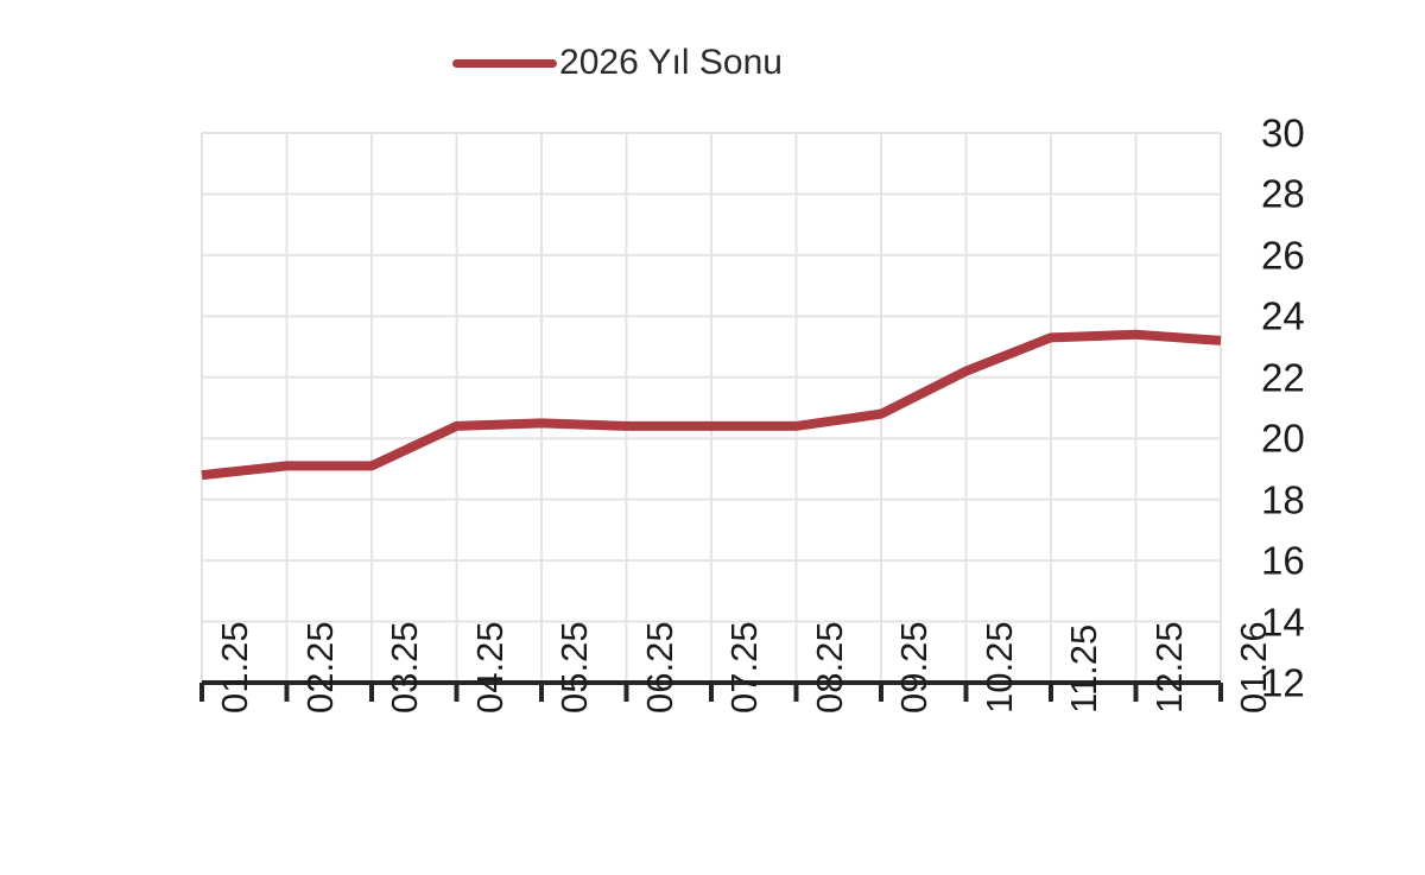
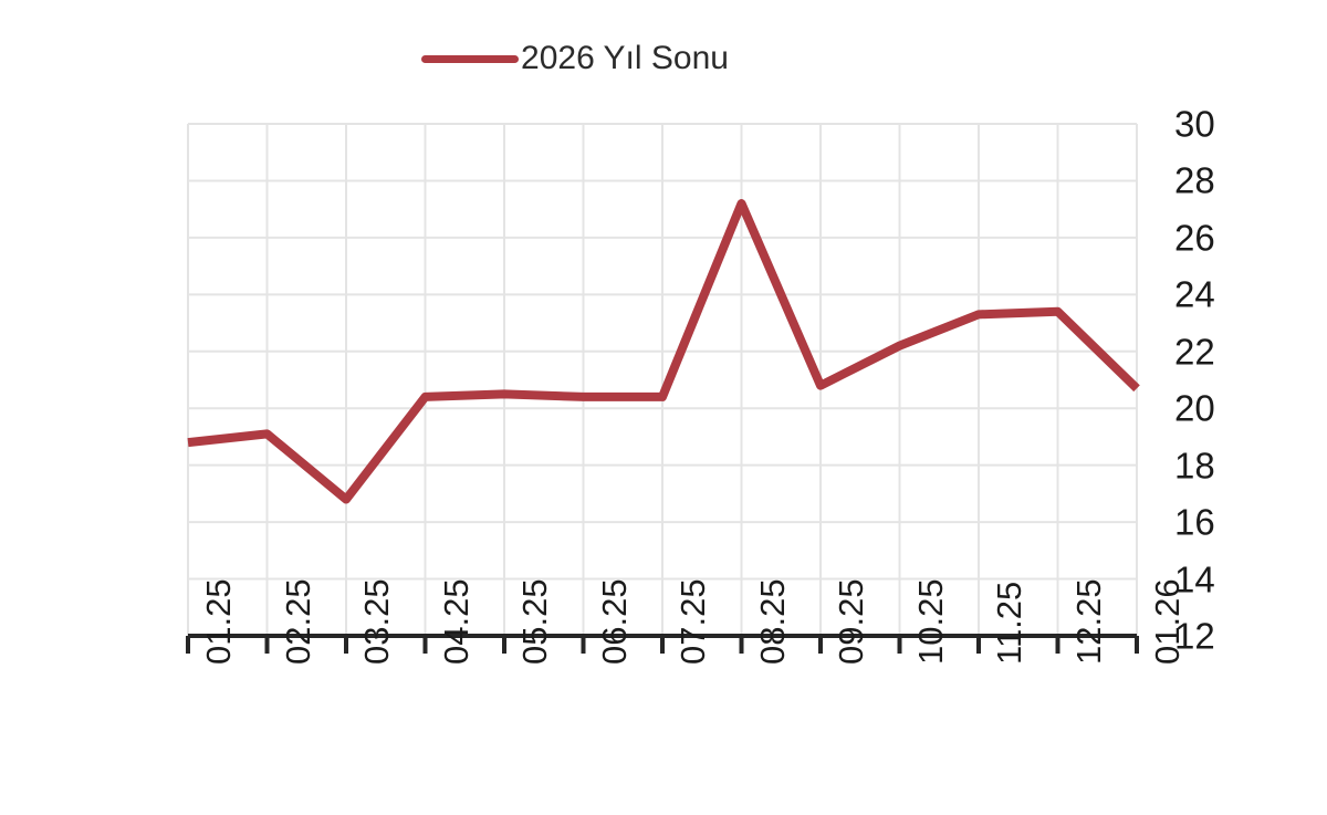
03.25: 19.1 -> 16.8
08.25: 20.4 -> 27.2
01.26: 23.2 -> 20.7
